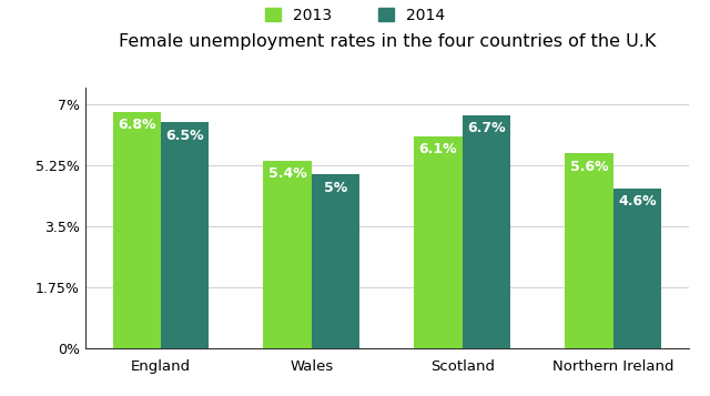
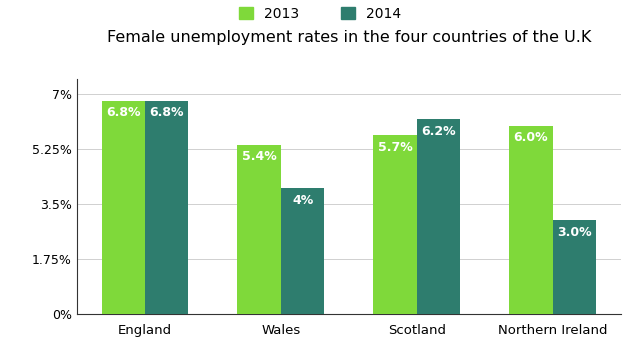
2014/England: 6.5% -> 6.8%
2014/Wales: 5% -> 4%
2013/Scotland: 6.1% -> 5.7%
2014/Scotland: 6.7% -> 6.2%
2013/Northern Ireland: 5.6% -> 6.0%
2014/Northern Ireland: 4.6% -> 3.0%
